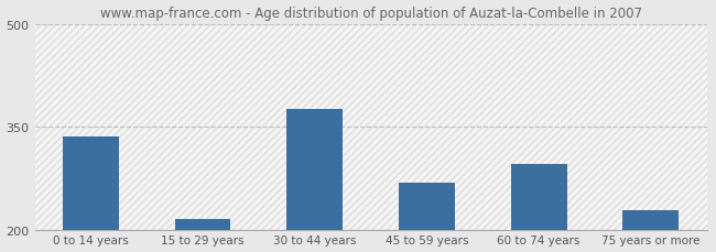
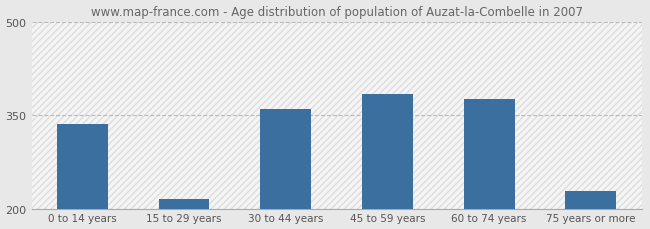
30 to 44 years: 376 -> 360
45 to 59 years: 268 -> 383
60 to 74 years: 296 -> 375
